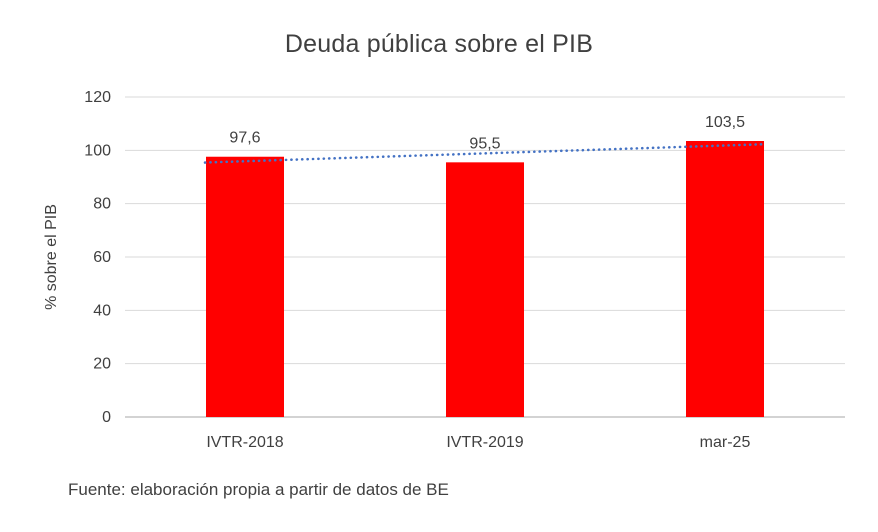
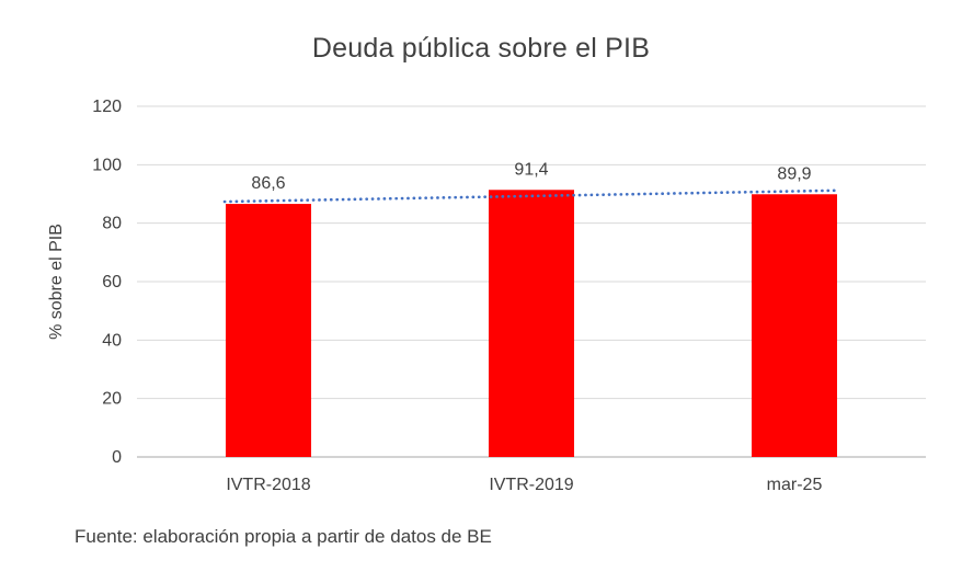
IVTR-2018: 97,6 -> 86,6
IVTR-2019: 95,5 -> 91,4
mar-25: 103,5 -> 89,9
